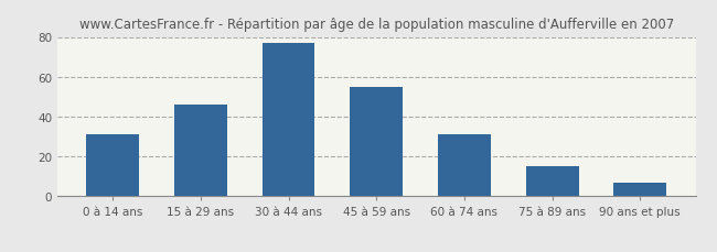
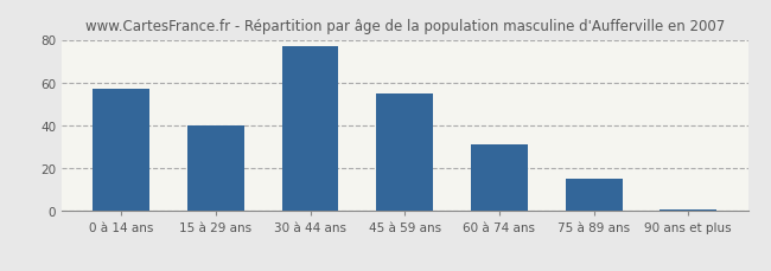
0 à 14 ans: 31 -> 57
15 à 29 ans: 46 -> 40
90 ans et plus: 7 -> 1
